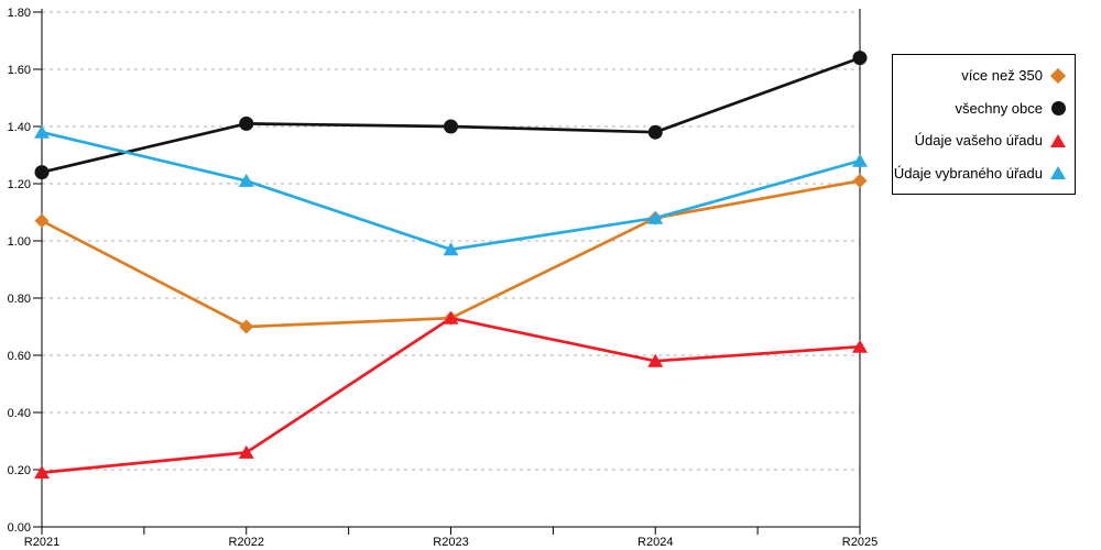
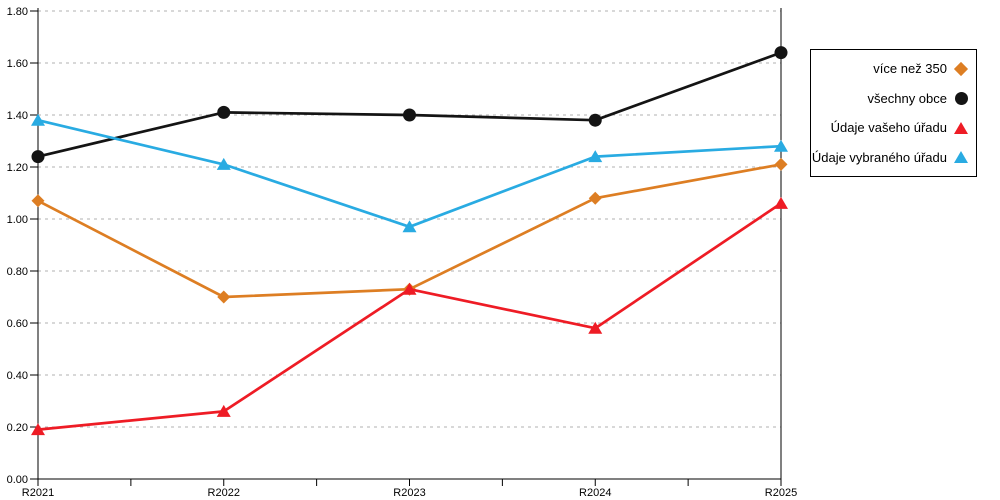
Údaje vybraného úřadu/R2024: 1.08 -> 1.24
Údaje vašeho úřadu/R2025: 0.63 -> 1.06
